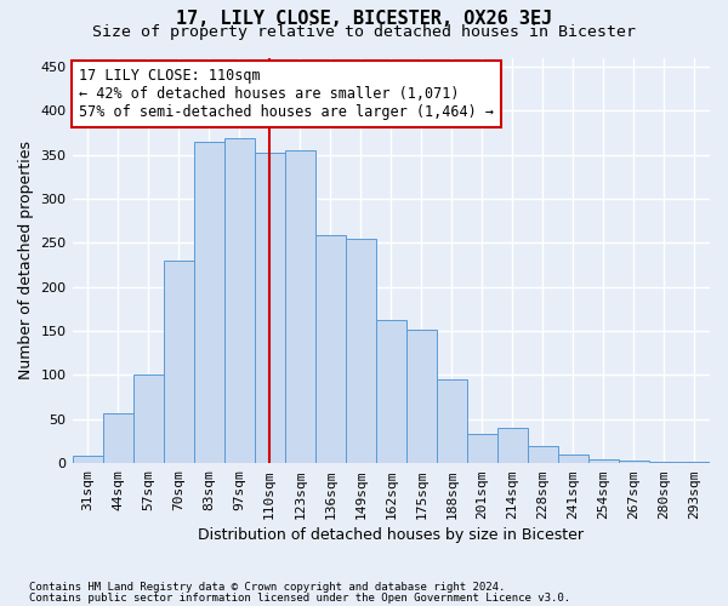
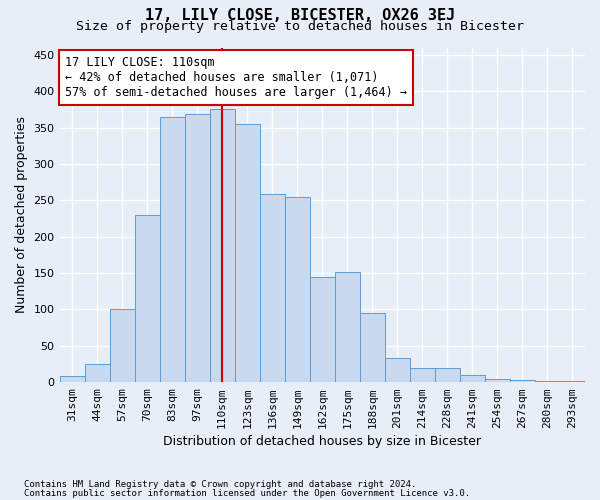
44sqm: 56 -> 25
110sqm: 352 -> 375
162sqm: 162 -> 145
214sqm: 40 -> 20
